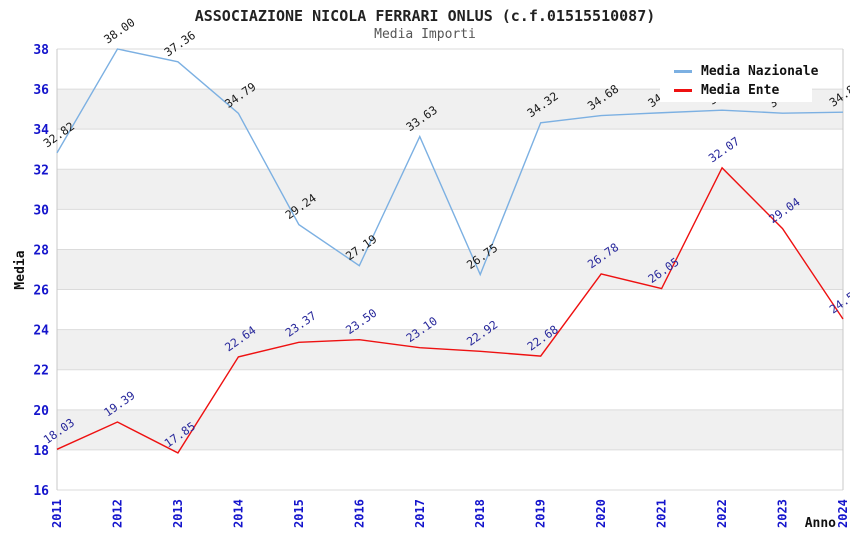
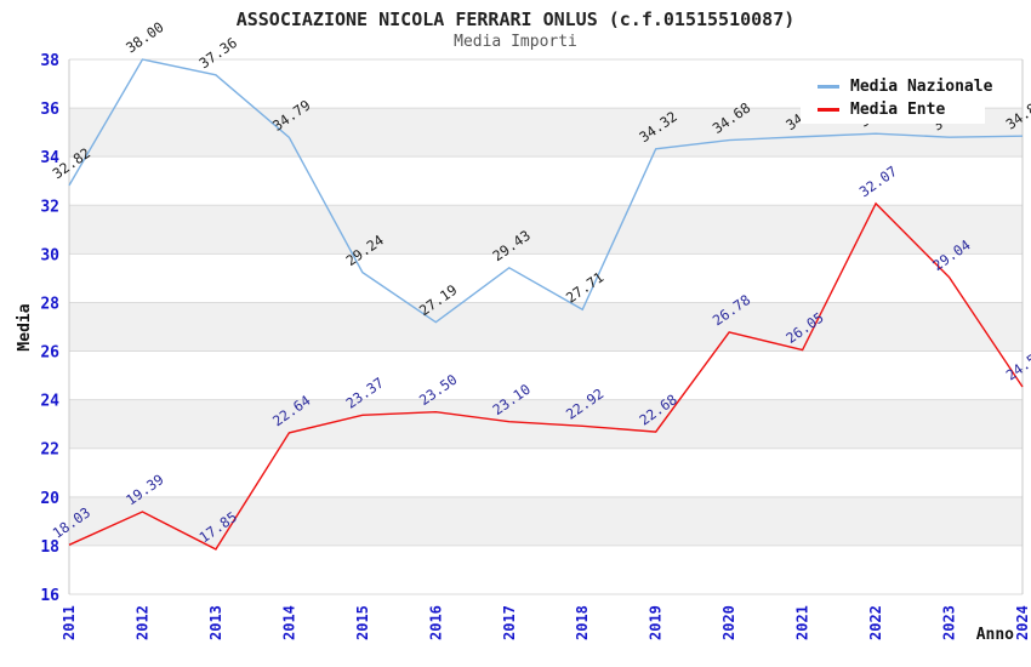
Media Nazionale/2017: 33.63 -> 29.43
Media Nazionale/2018: 26.75 -> 27.71
